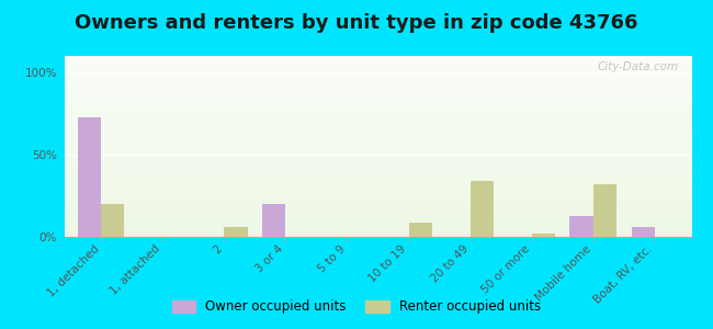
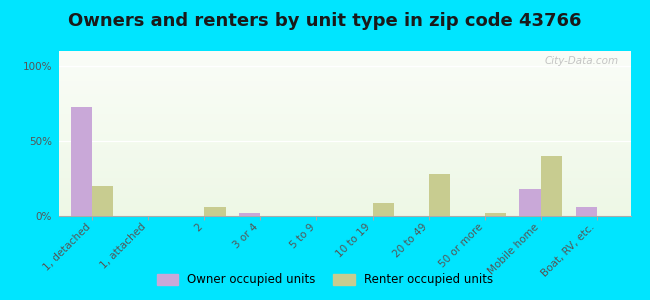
Owner occupied units/3 or 4: 20% -> 2%
Renter occupied units/20 to 49: 34% -> 28%
Owner occupied units/Mobile home: 13% -> 18%
Renter occupied units/Mobile home: 32% -> 40%
